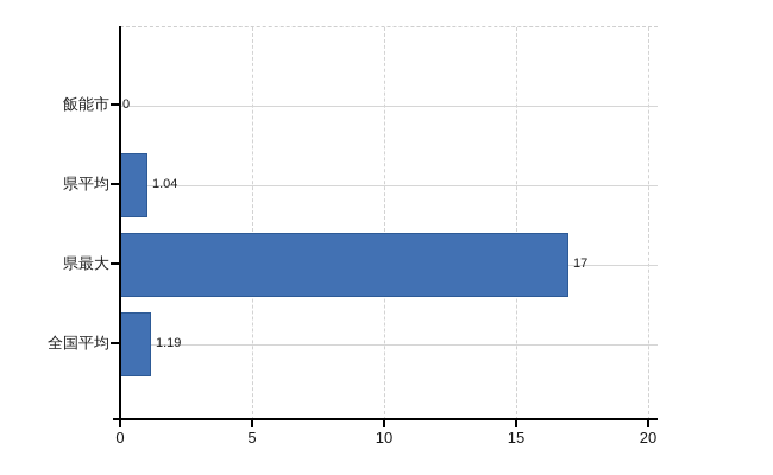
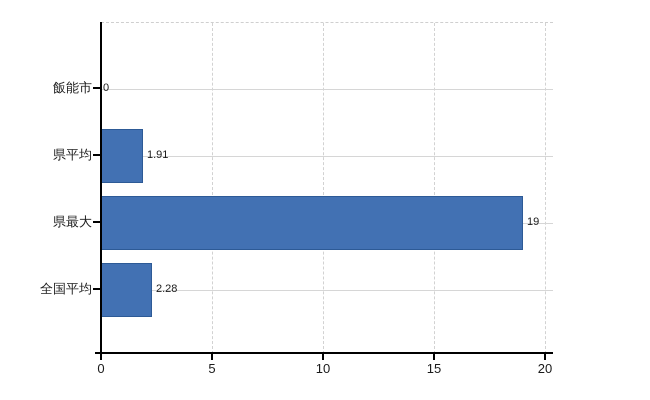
県平均: 1.04 -> 1.91
県最大: 17 -> 19
全国平均: 1.19 -> 2.28
